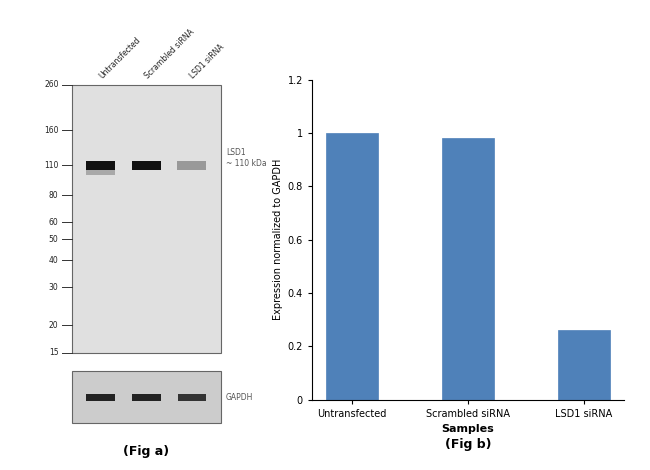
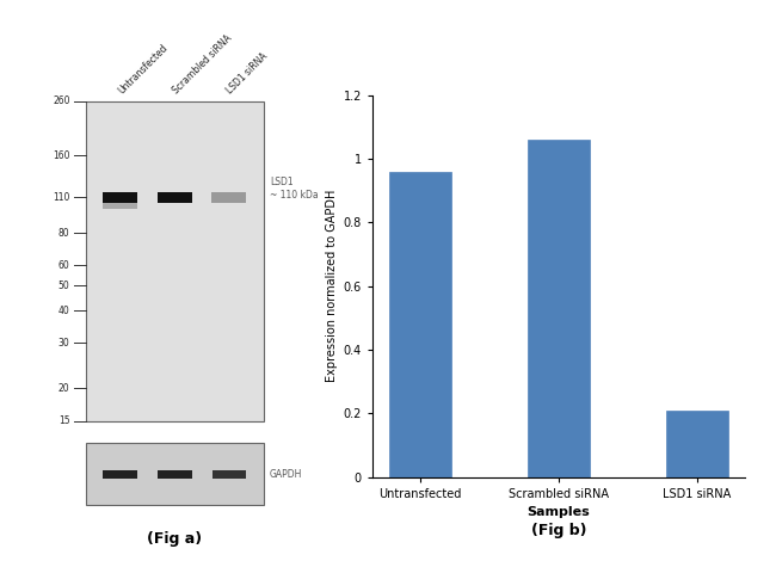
Untransfected: 1.00 -> 0.96
Scrambled siRNA: 0.98 -> 1.06
LSD1 siRNA: 0.26 -> 0.21
